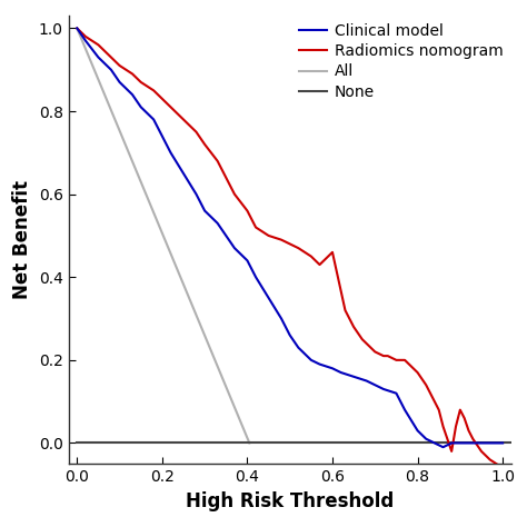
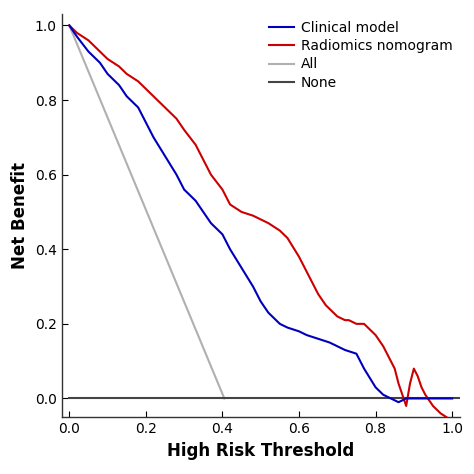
Radiomics nomogram/0.6: 0.46 -> 0.38
